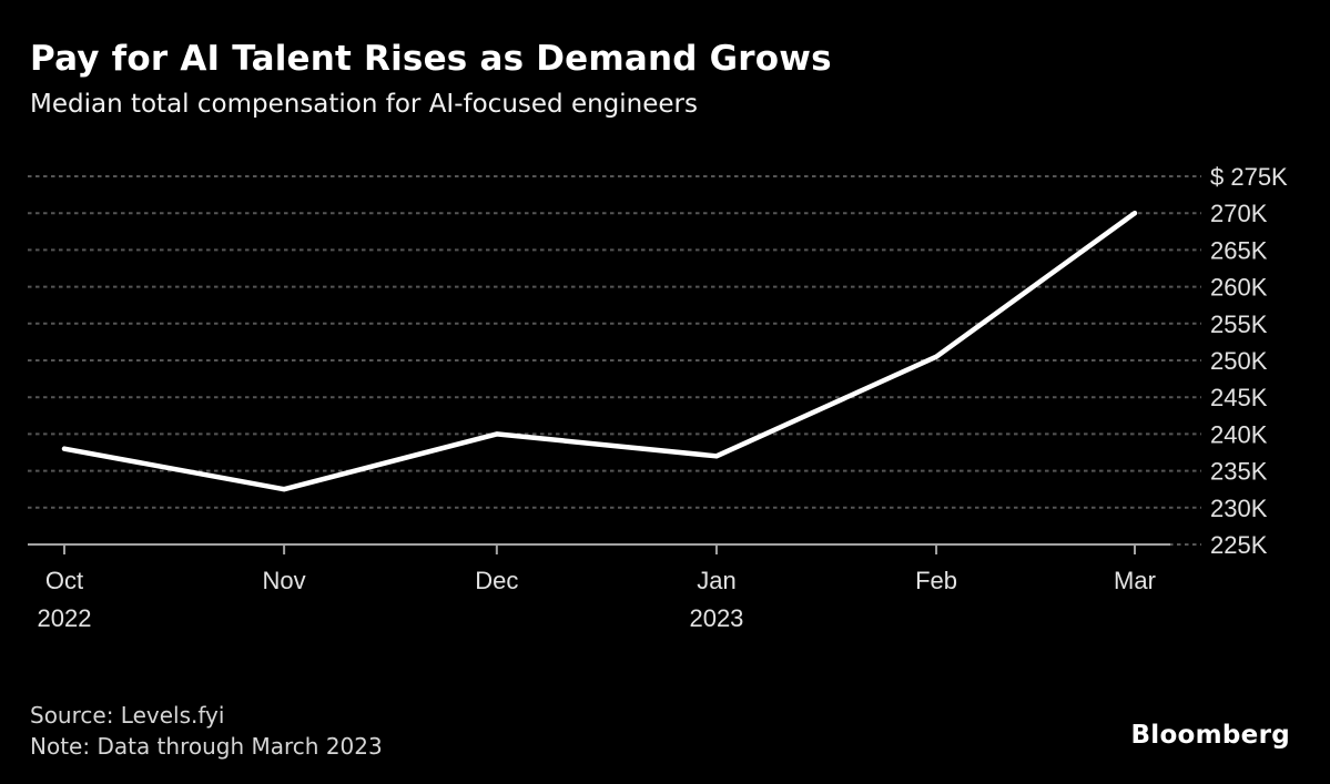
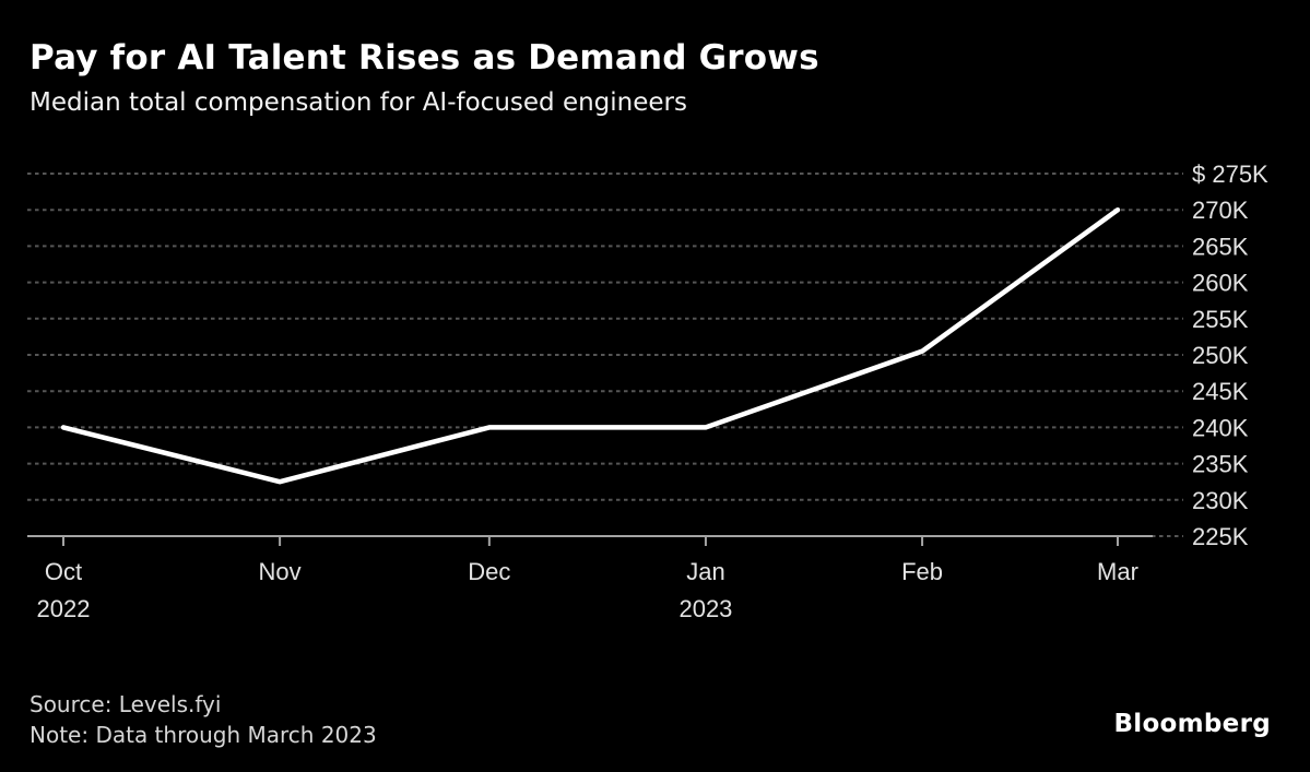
Oct 2022: 238K -> 240K
Jan 2023: 237K -> 240K
